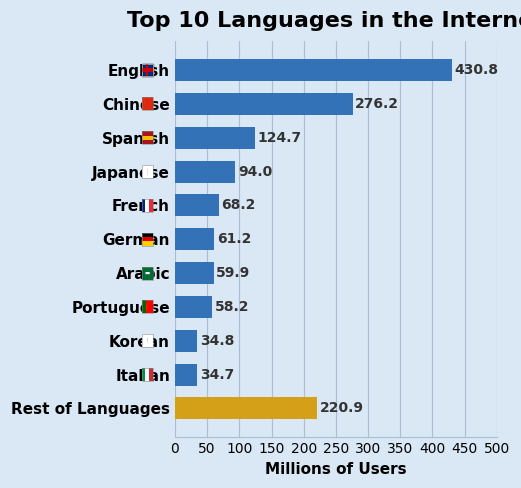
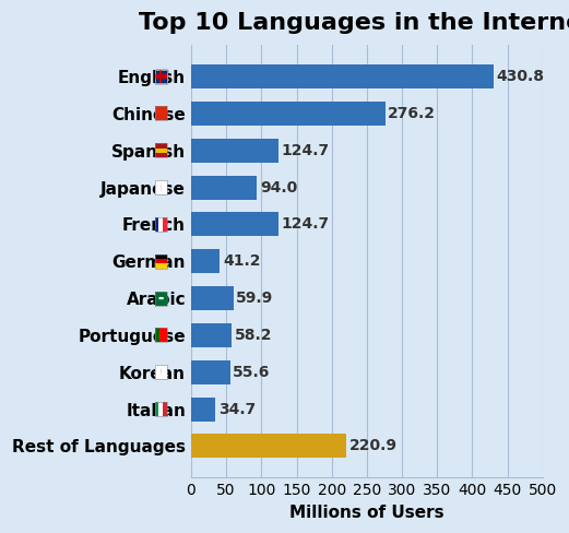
French: 68.2 -> 124.7
German: 61.2 -> 41.2
Korean: 34.8 -> 55.6
